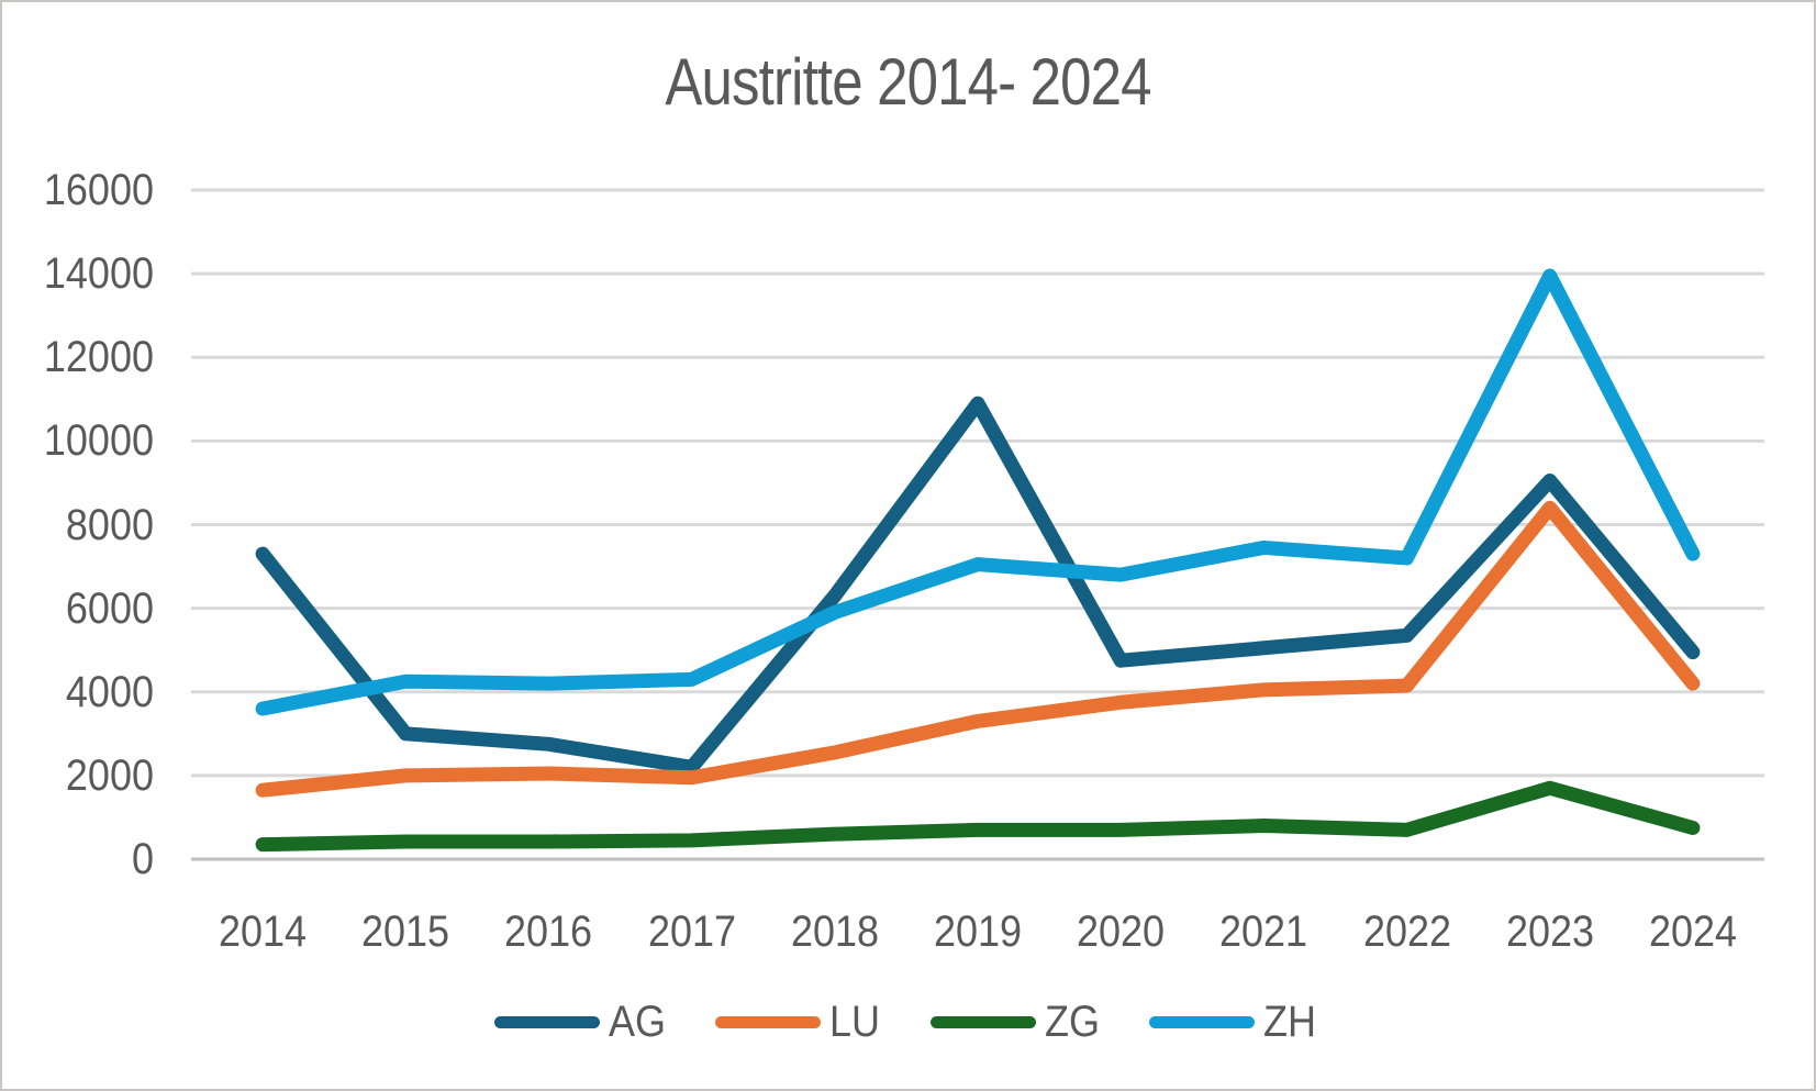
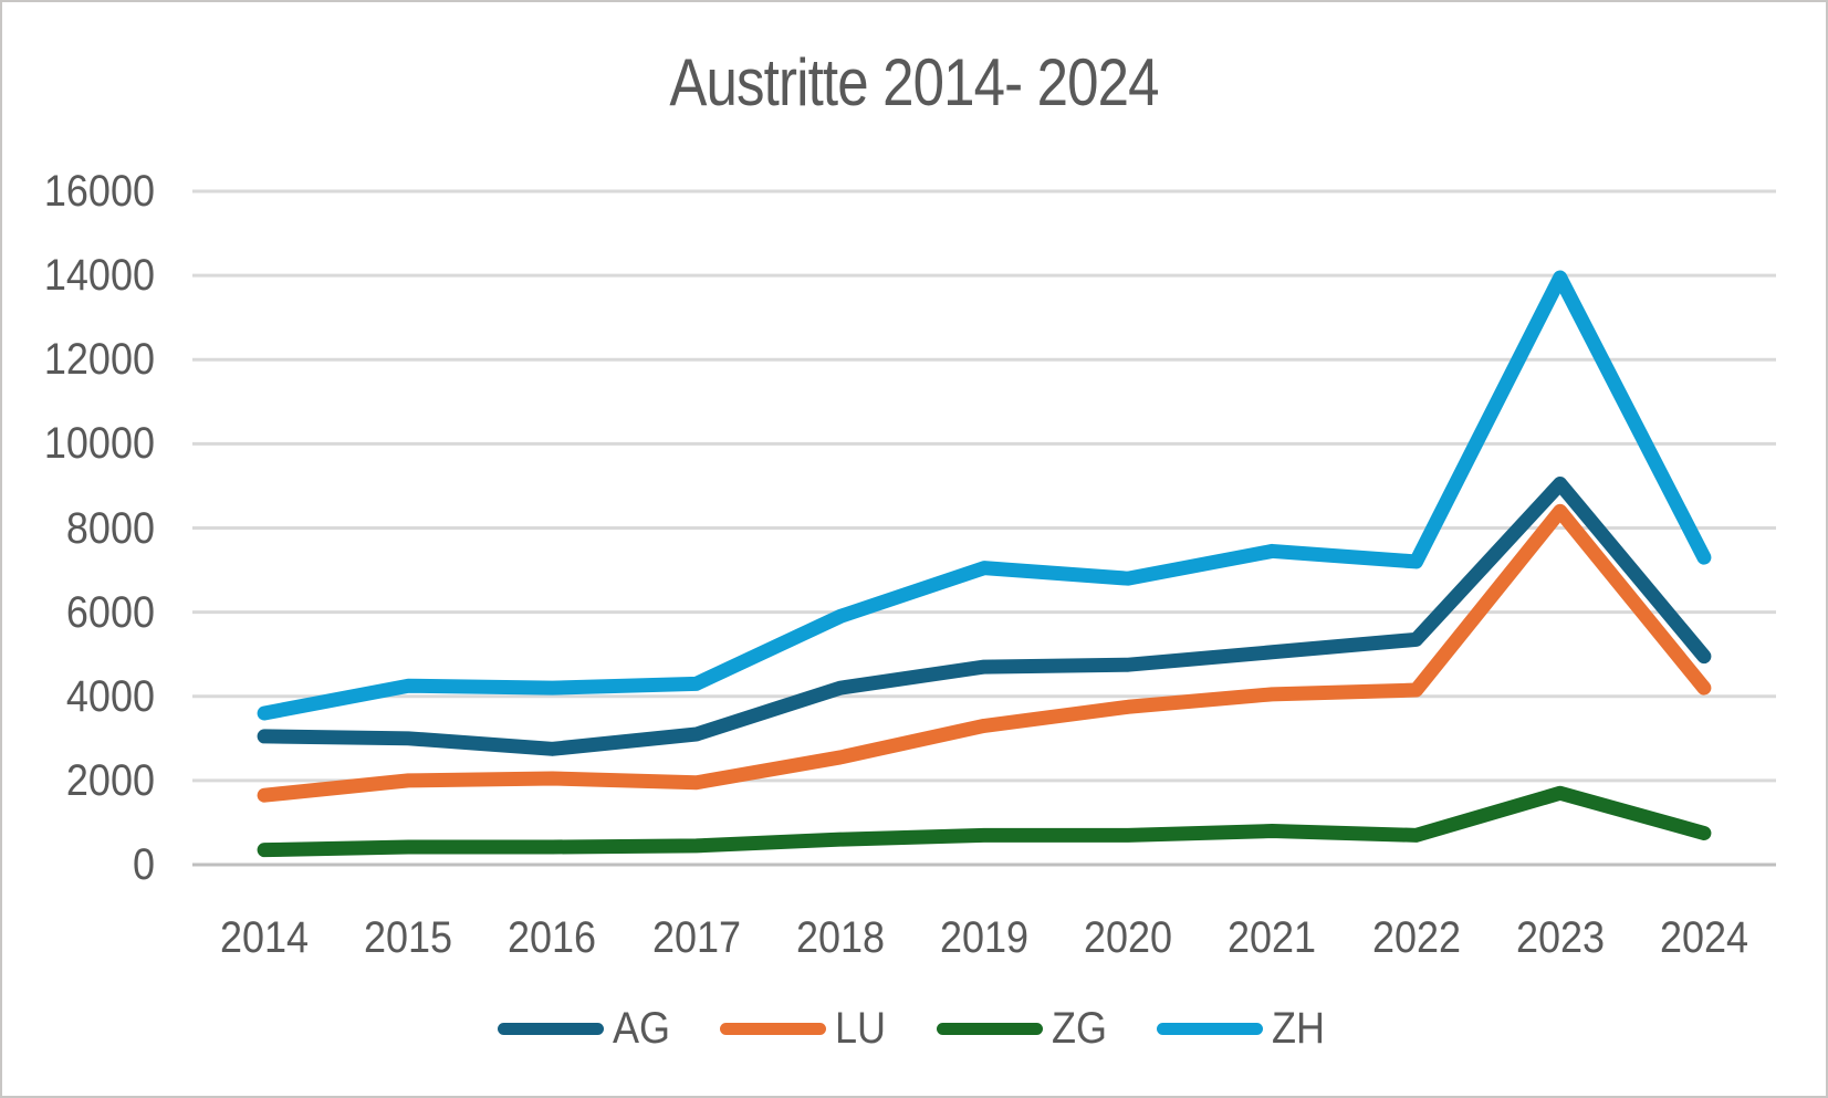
AG/2014: 7300 -> 3000
AG/2017: 2200 -> 3100
AG/2018: 6300 -> 4200
AG/2019: 10900 -> 4700
